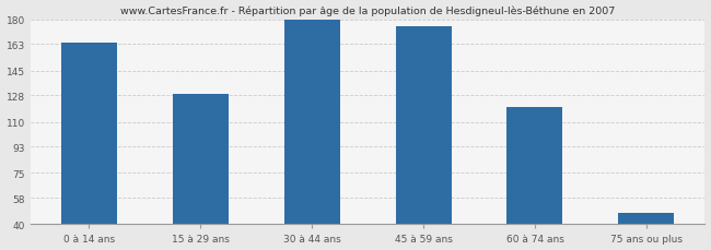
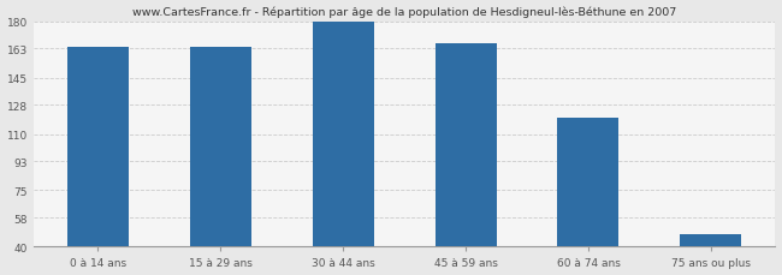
15 à 29 ans: 129 -> 164
45 à 59 ans: 175 -> 166
